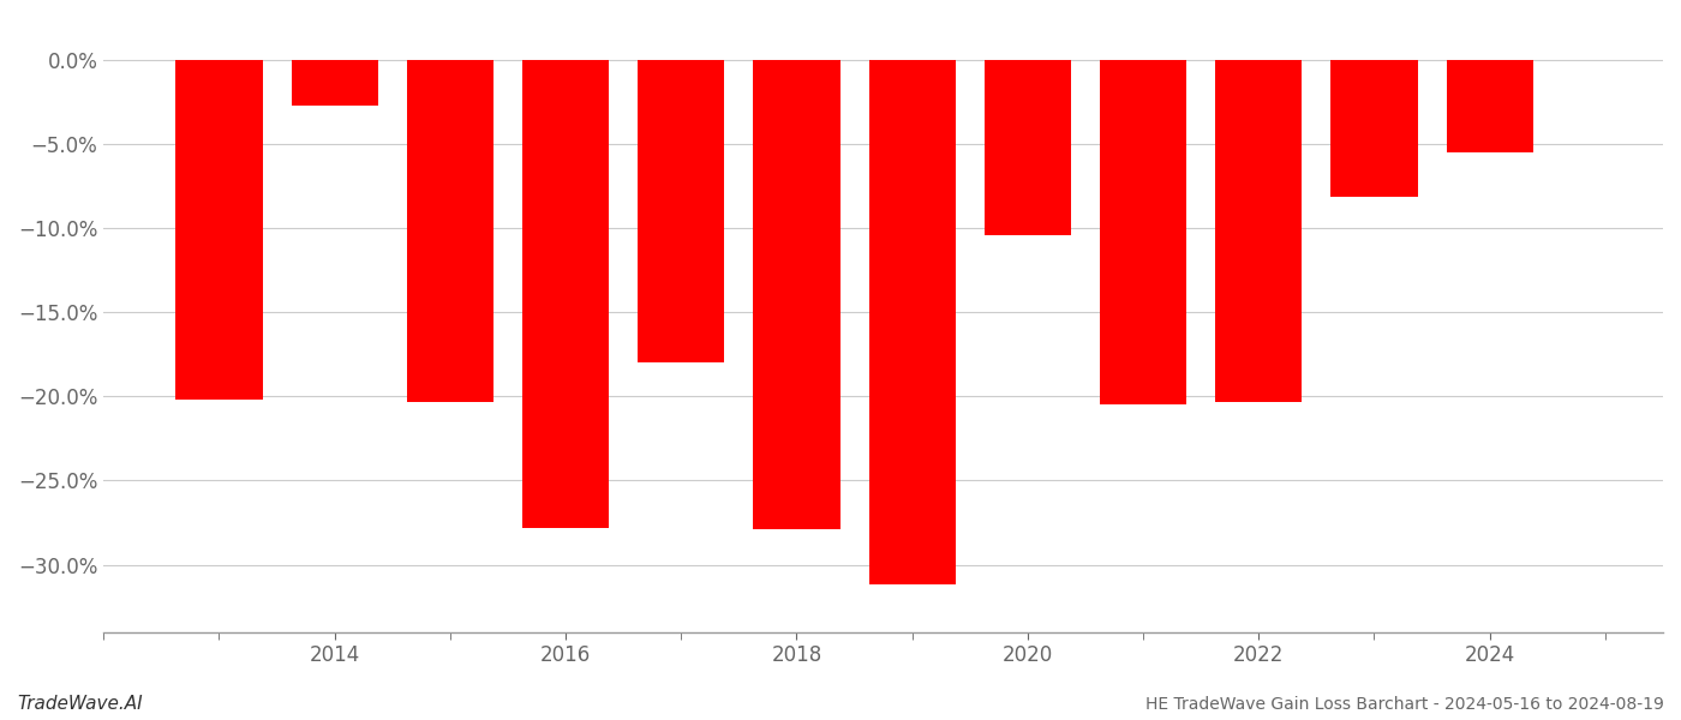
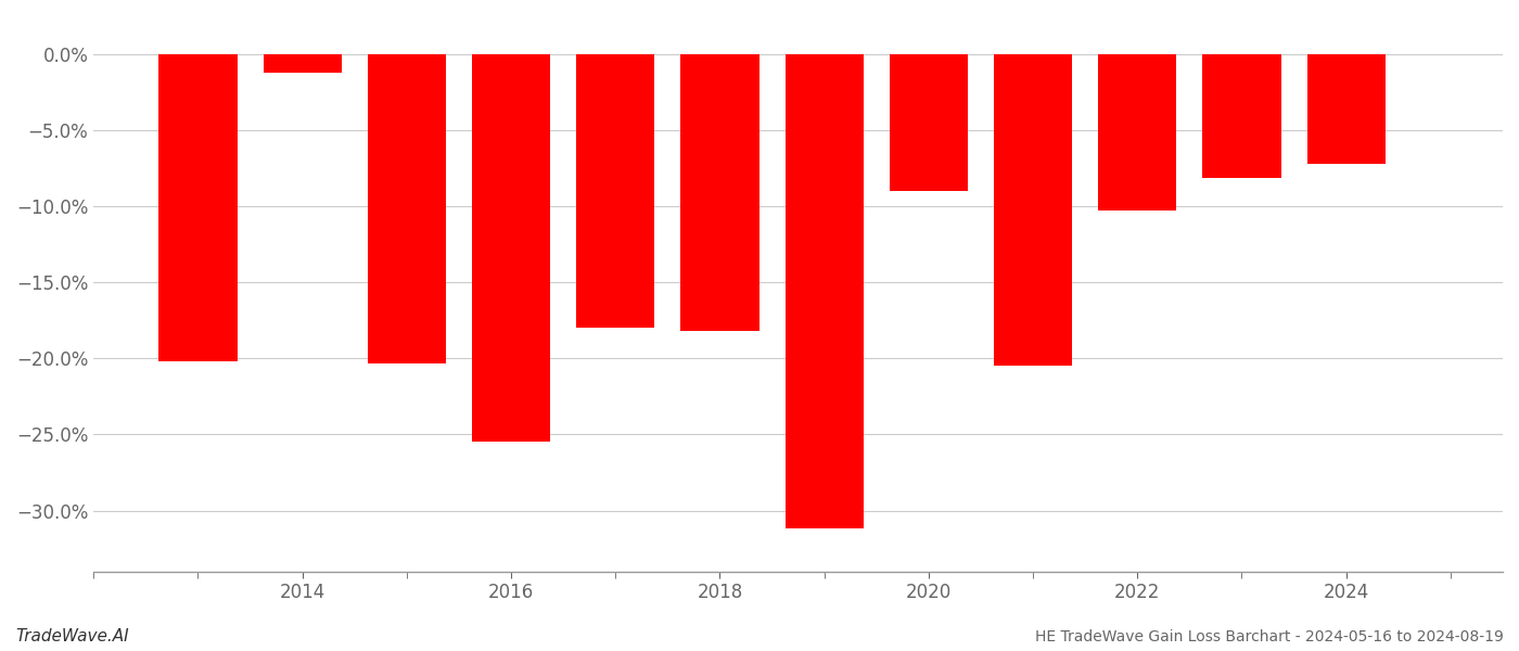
2014: -2.7% -> -1.2%
2016: -27.8% -> -25.5%
2018: -27.9% -> -18.2%
2020: -10.4% -> -9.0%
2022: -20.3% -> -10.3%
2024: -5.5% -> -7.2%
